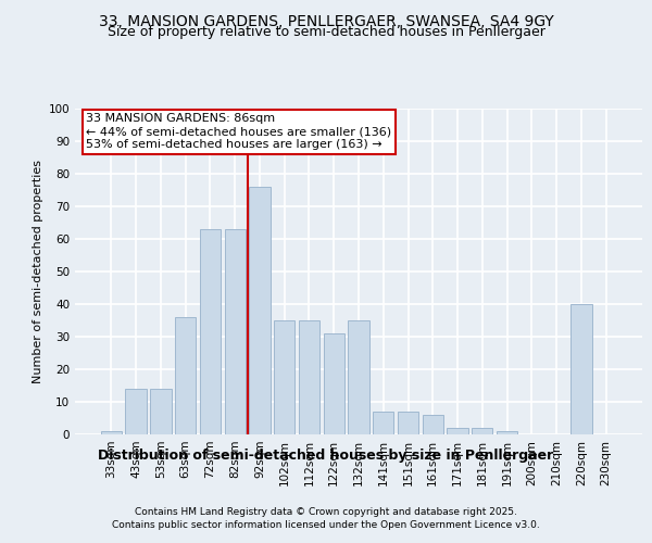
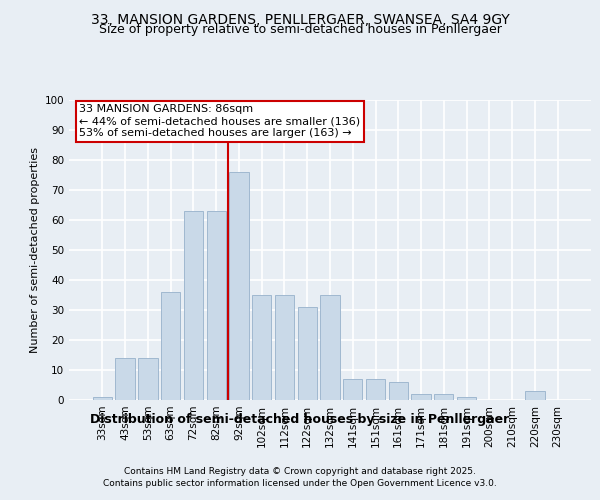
220sqm: 40 -> 3
